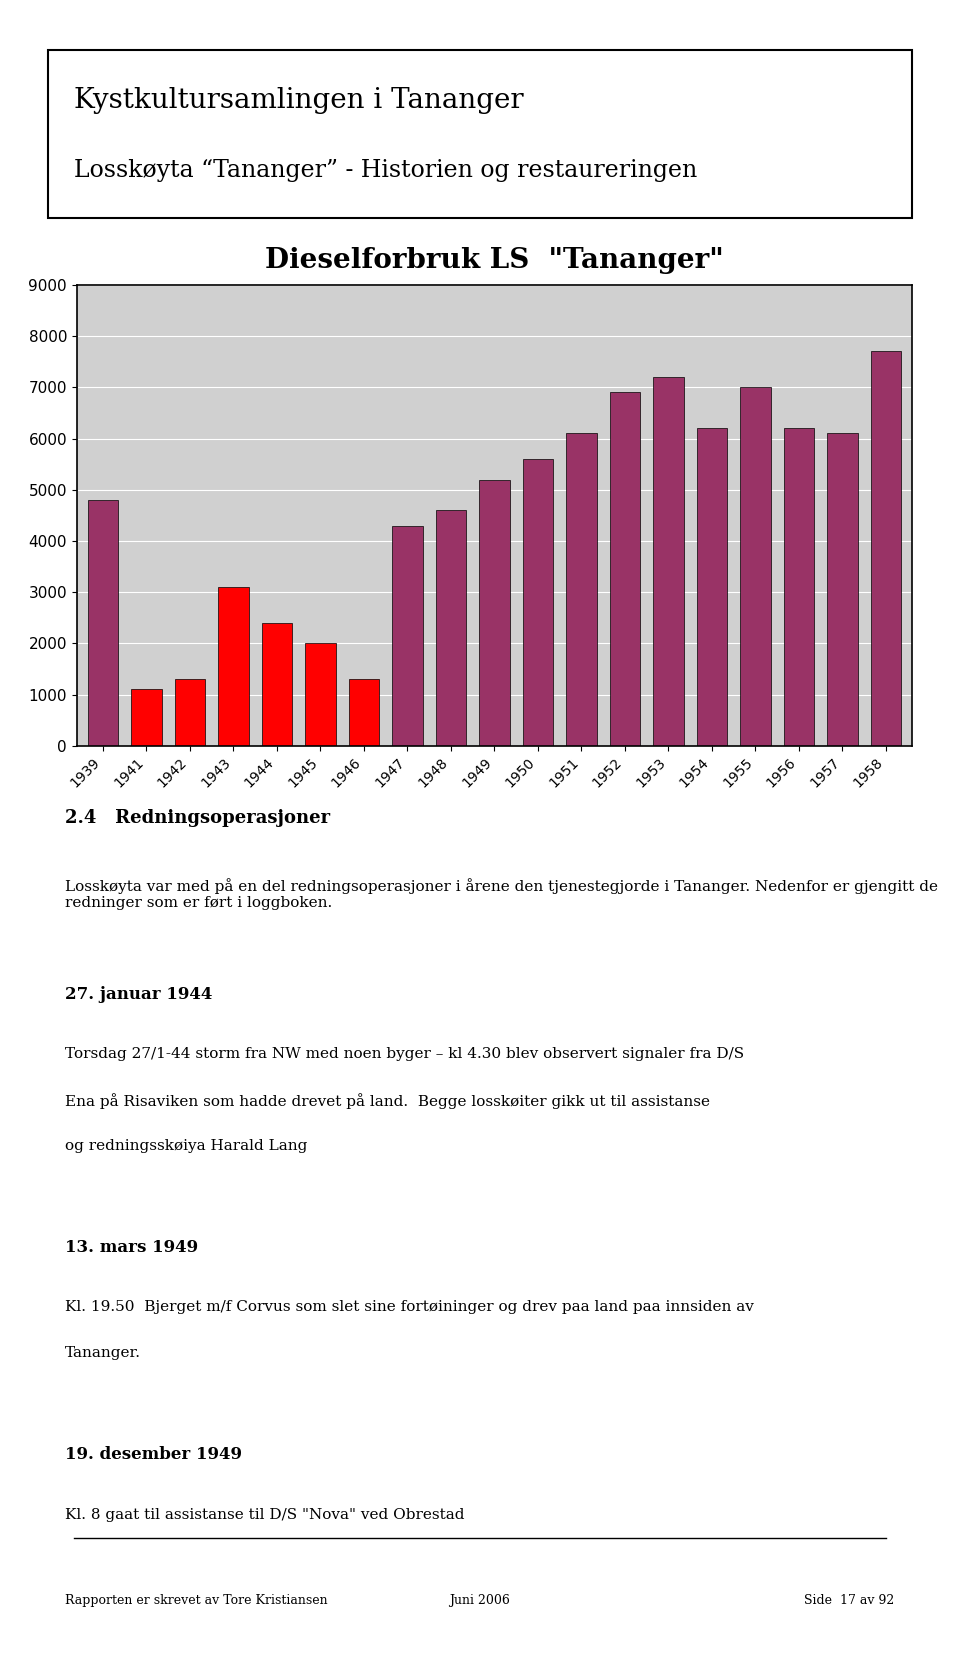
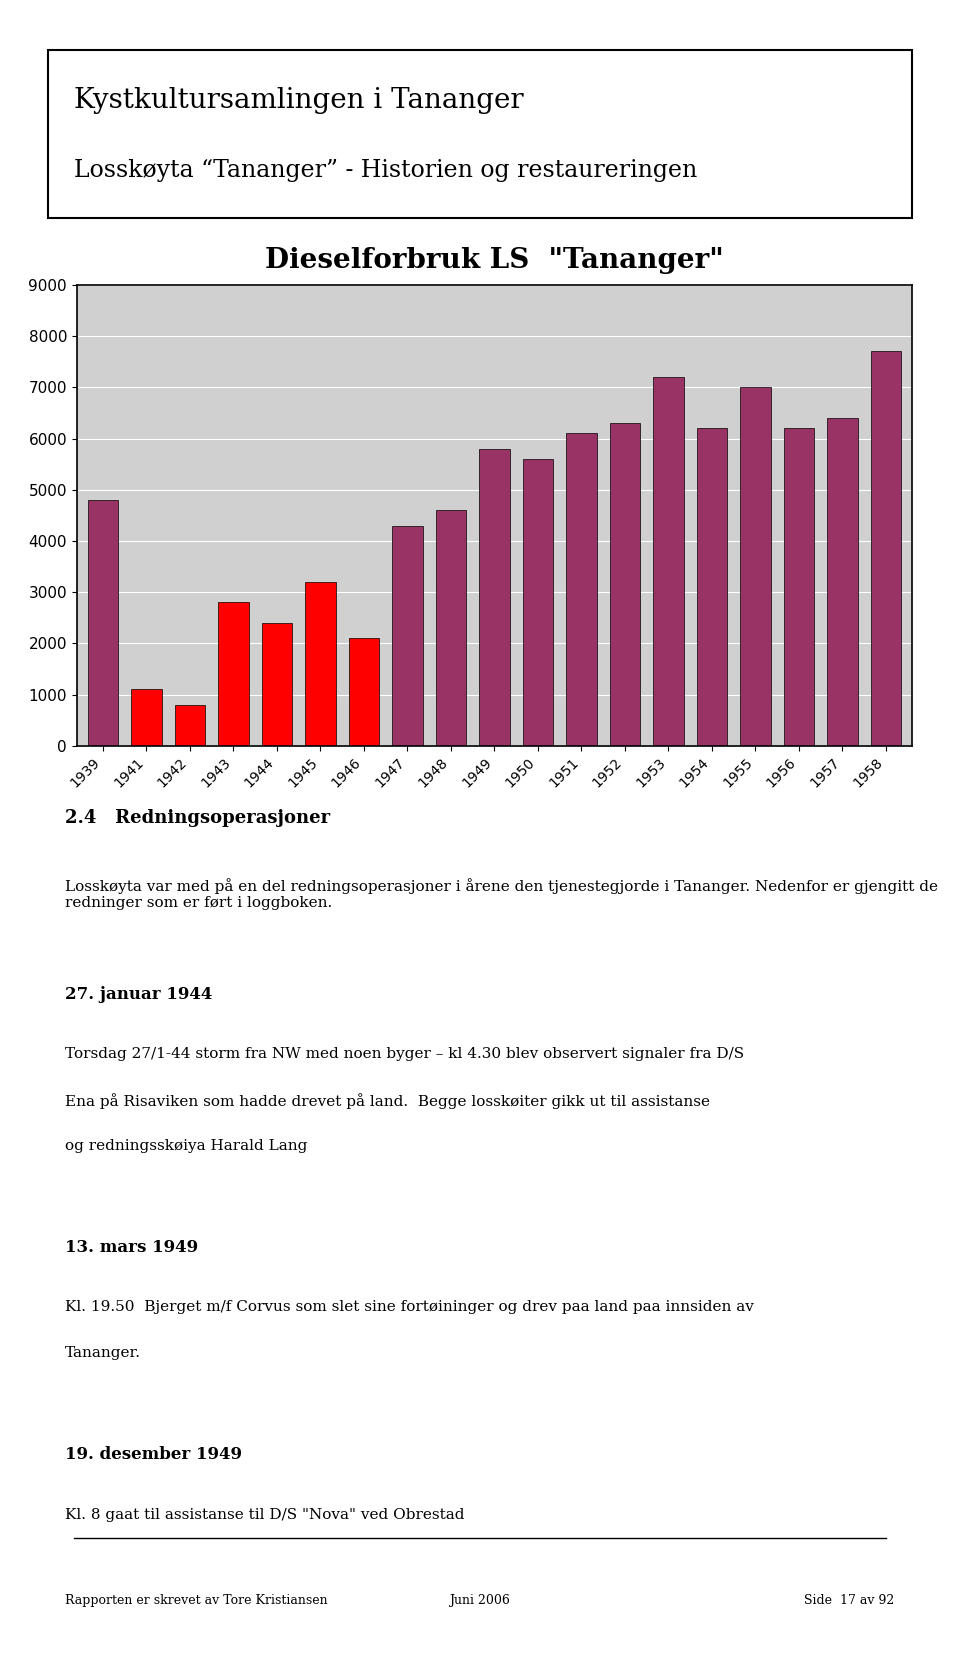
1942: 1300 -> 800
1943: 3100 -> 2800
1945: 2000 -> 3200
1946: 1300 -> 2100
1949: 5200 -> 5800
1952: 6900 -> 6300
1957: 6100 -> 6400
